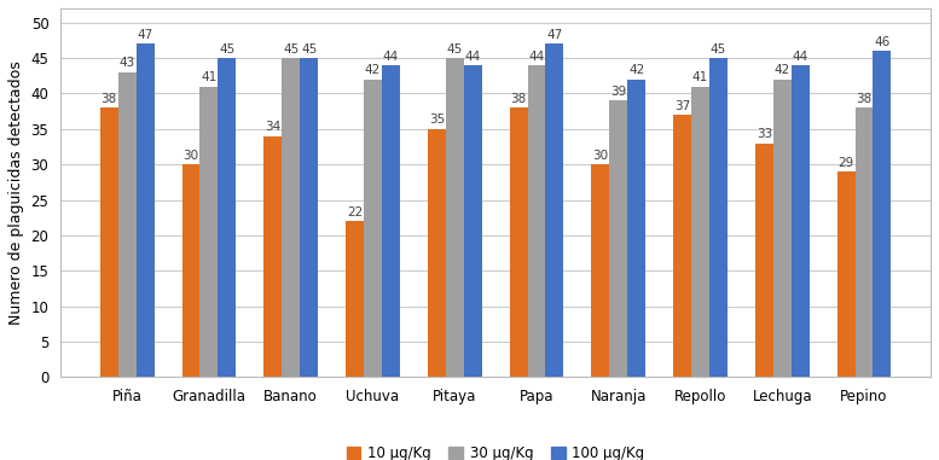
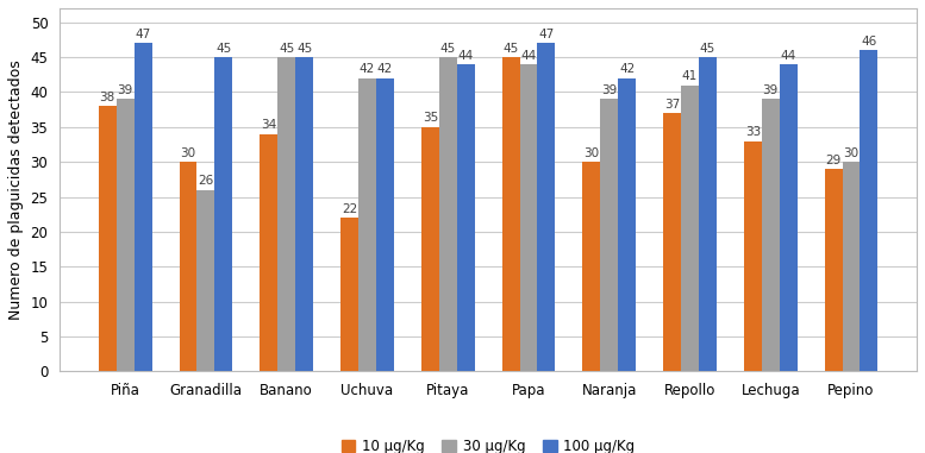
30 μg/Kg/Piña: 43 -> 39
30 μg/Kg/Granadilla: 41 -> 26
100 μg/Kg/Uchuva: 44 -> 42
10 μg/Kg/Papa: 38 -> 45
30 μg/Kg/Lechuga: 42 -> 39
30 μg/Kg/Pepino: 38 -> 30
